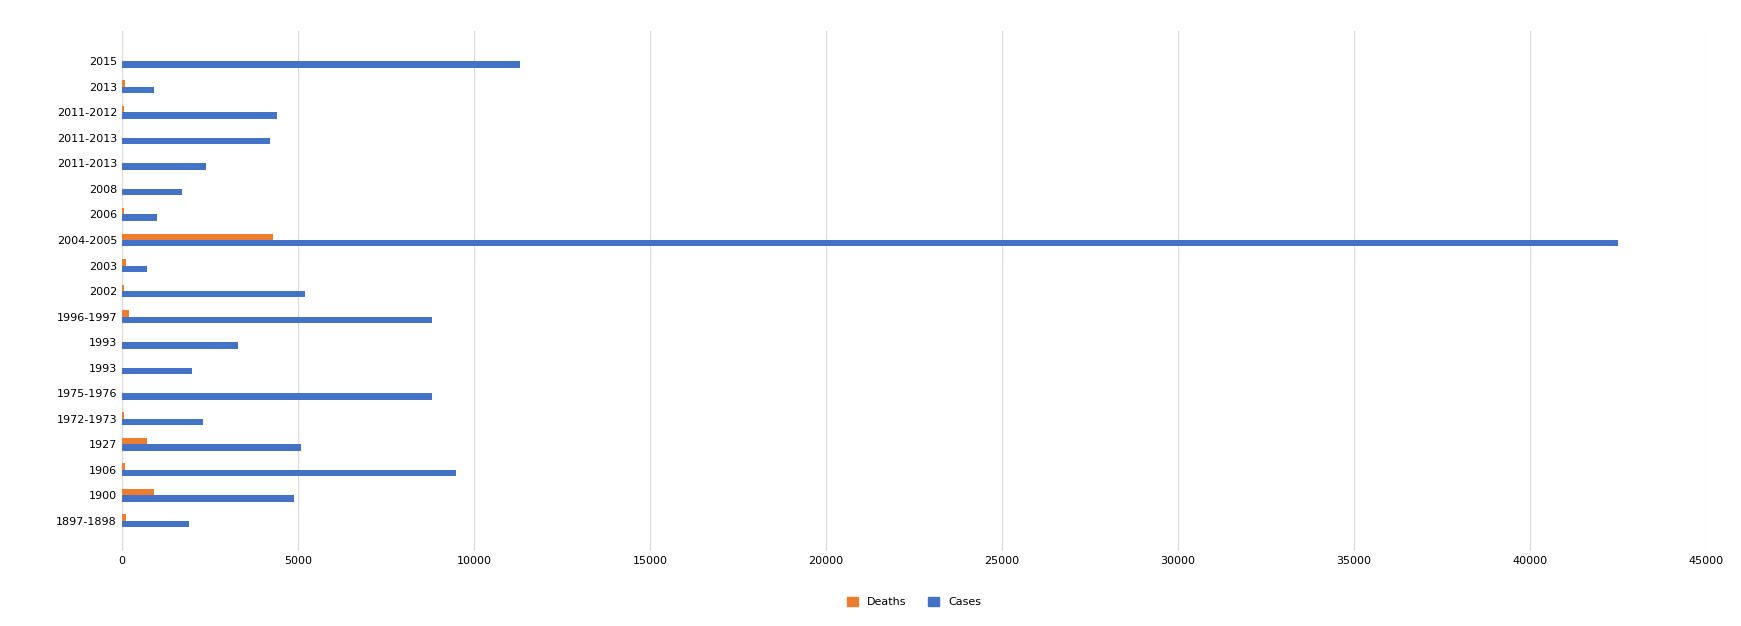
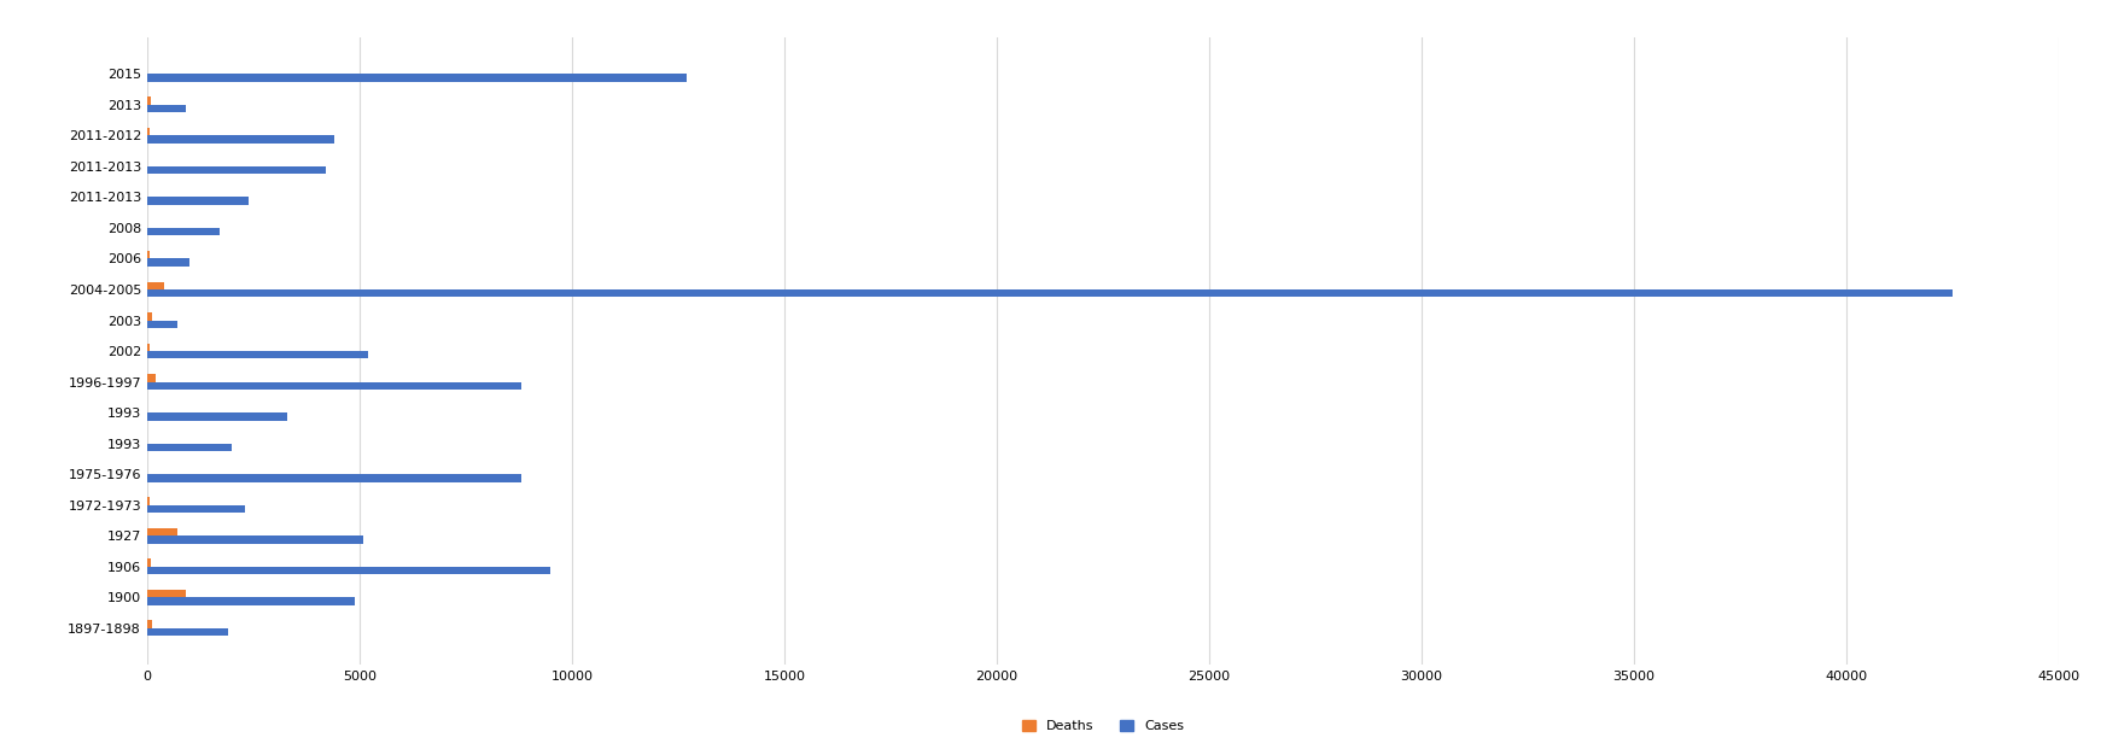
Cases/2015: 11300 -> 12700
Deaths/2004-2005: 4300 -> 400
